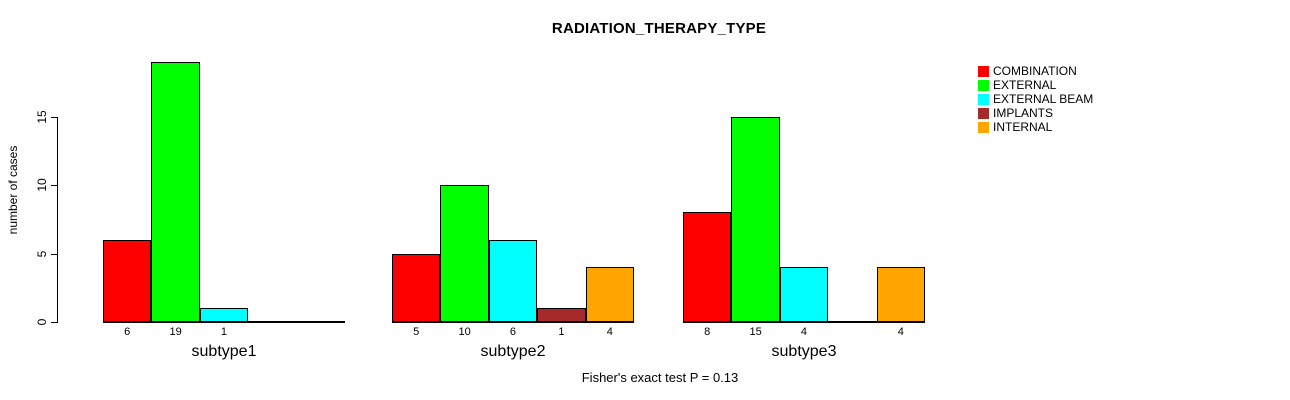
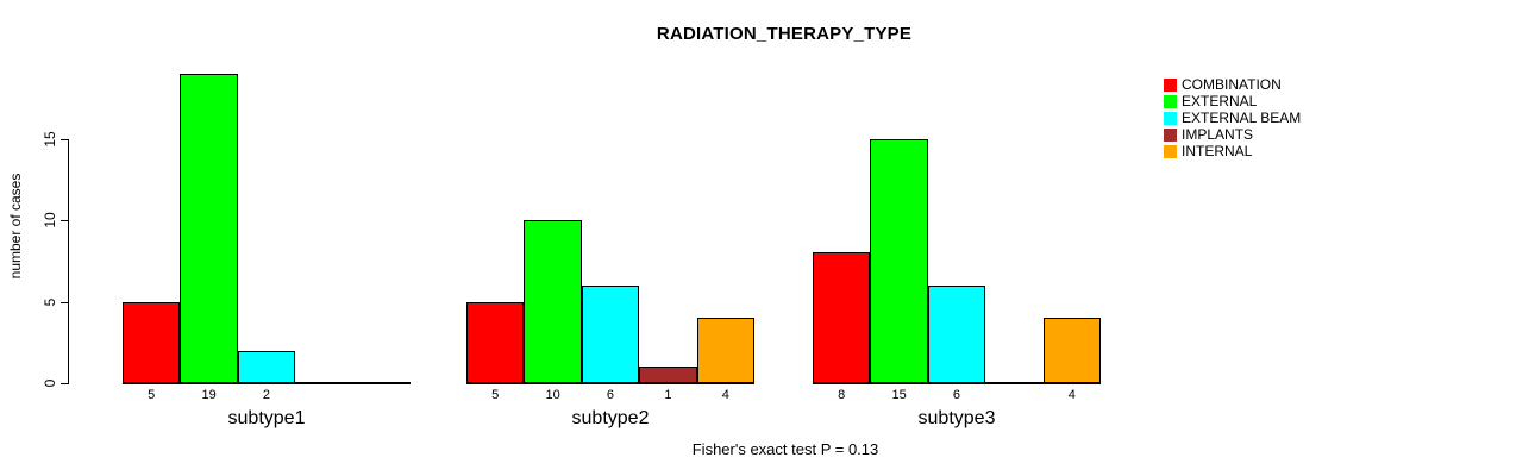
COMBINATION/subtype1: 6 -> 5
EXTERNAL BEAM/subtype1: 1 -> 2
EXTERNAL BEAM/subtype3: 4 -> 6
